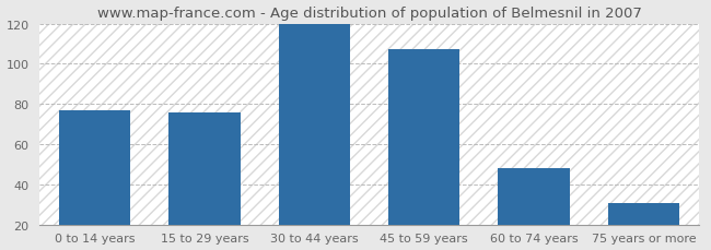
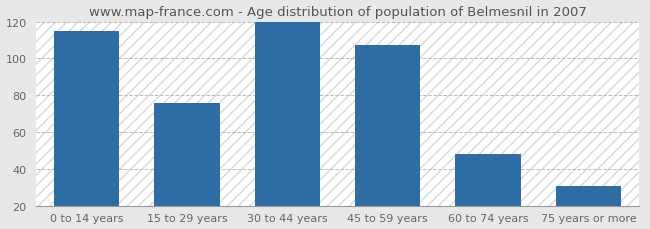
0 to 14 years: 77 -> 115
